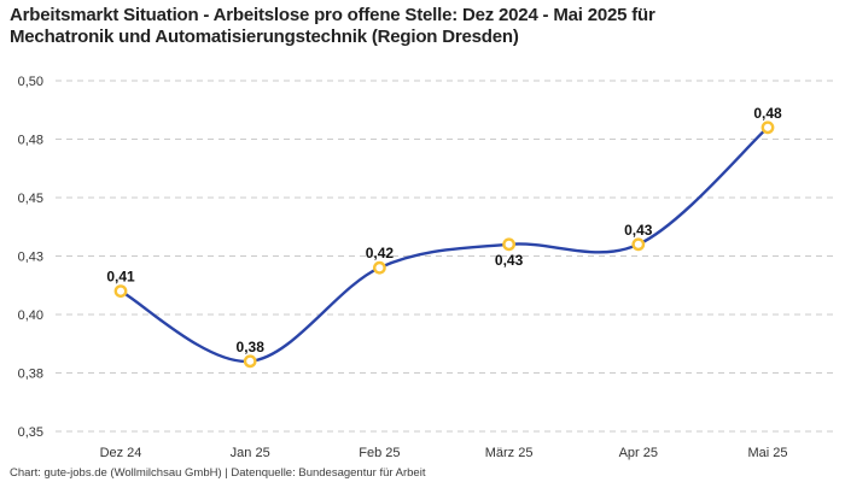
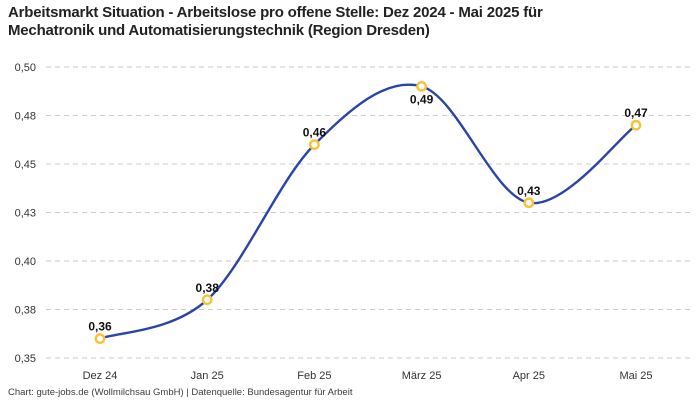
Dez 24: 0,41 -> 0,36
Feb 25: 0,42 -> 0,46
März 25: 0,43 -> 0,49
Mai 25: 0,48 -> 0,47
